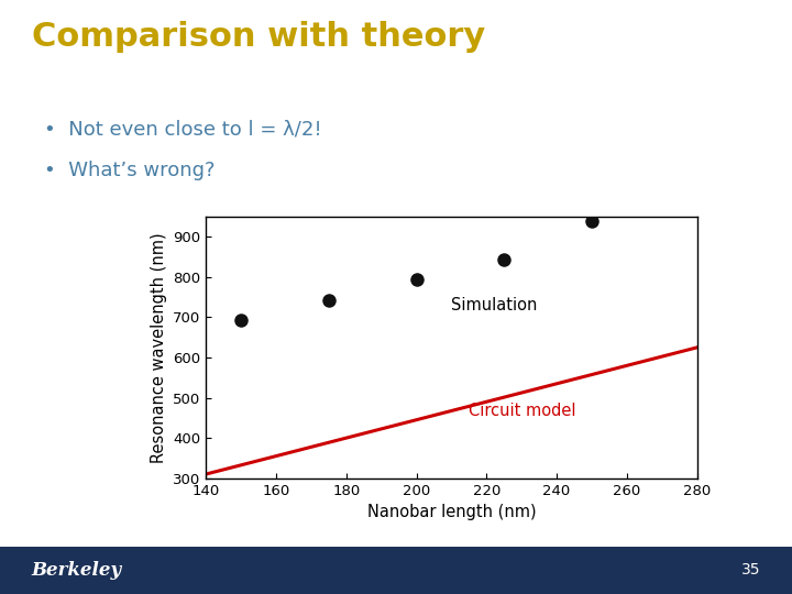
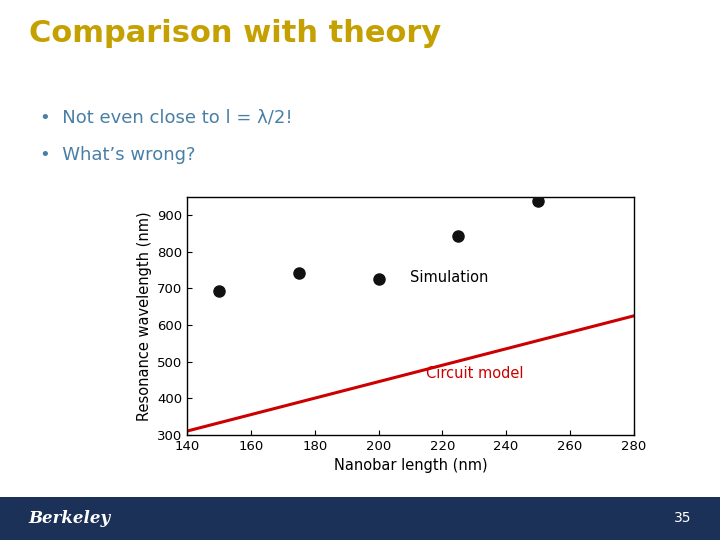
200: 795 -> 725
